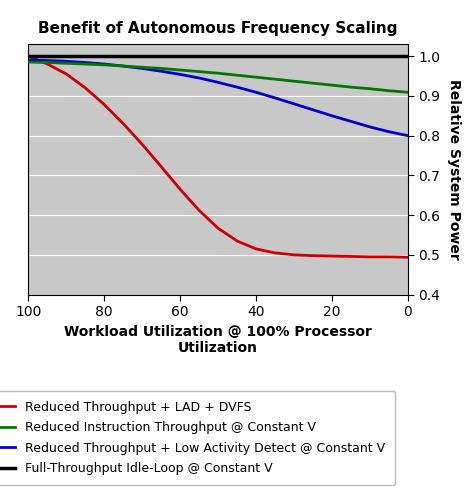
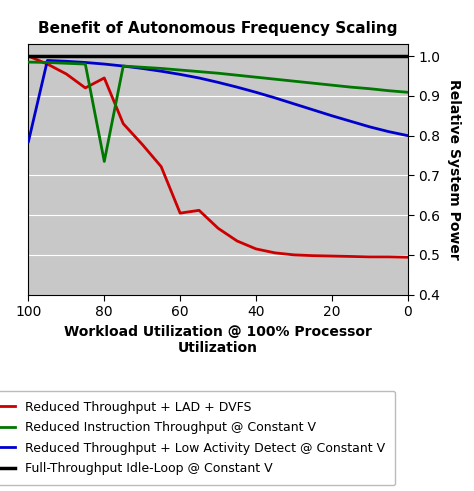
Reduced Throughput + Low Activity Detect @ Constant V/100: 0.990 -> 0.785
Reduced Instruction Throughput @ Constant V/80: 0.978 -> 0.735
Reduced Throughput + LAD + DVFS/80: 0.878 -> 0.945
Reduced Throughput + LAD + DVFS/60: 0.665 -> 0.605
